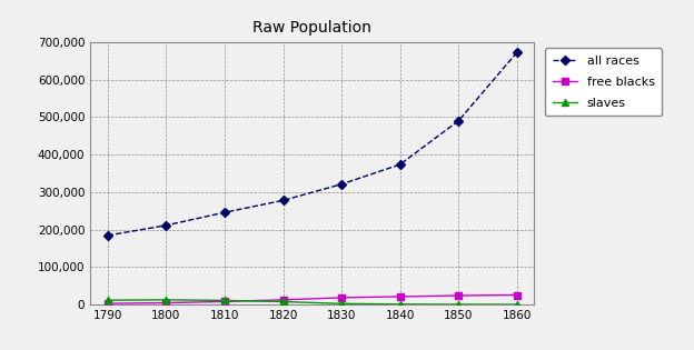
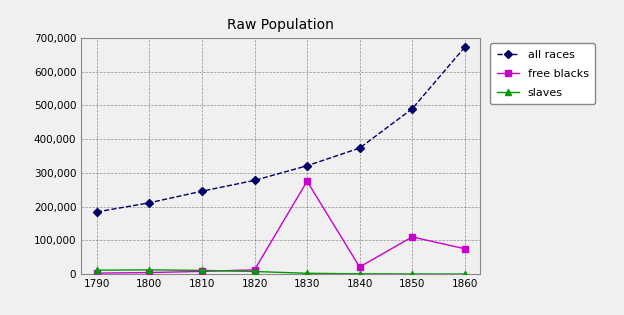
free blacks/1830: 18,000 -> 275,000
free blacks/1850: 24,000 -> 110,000
free blacks/1860: 25,000 -> 75,000
